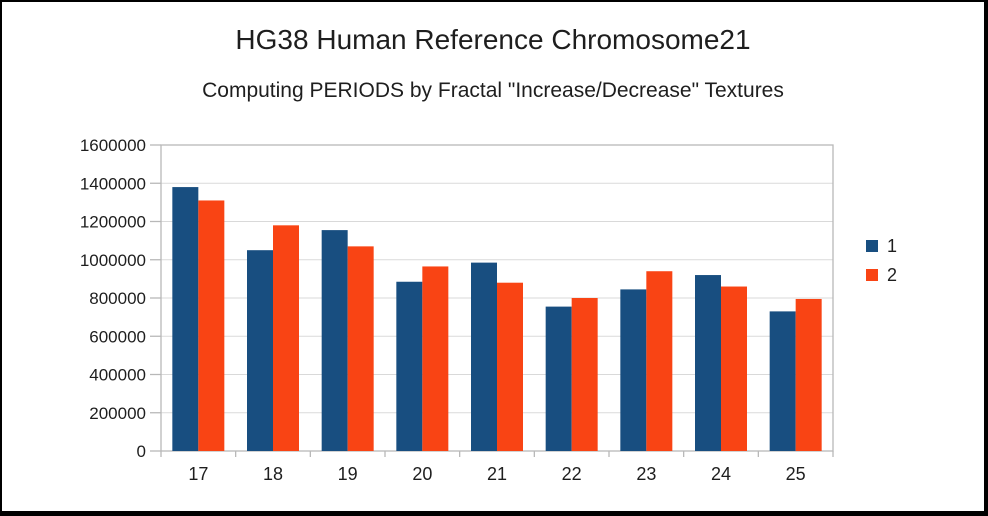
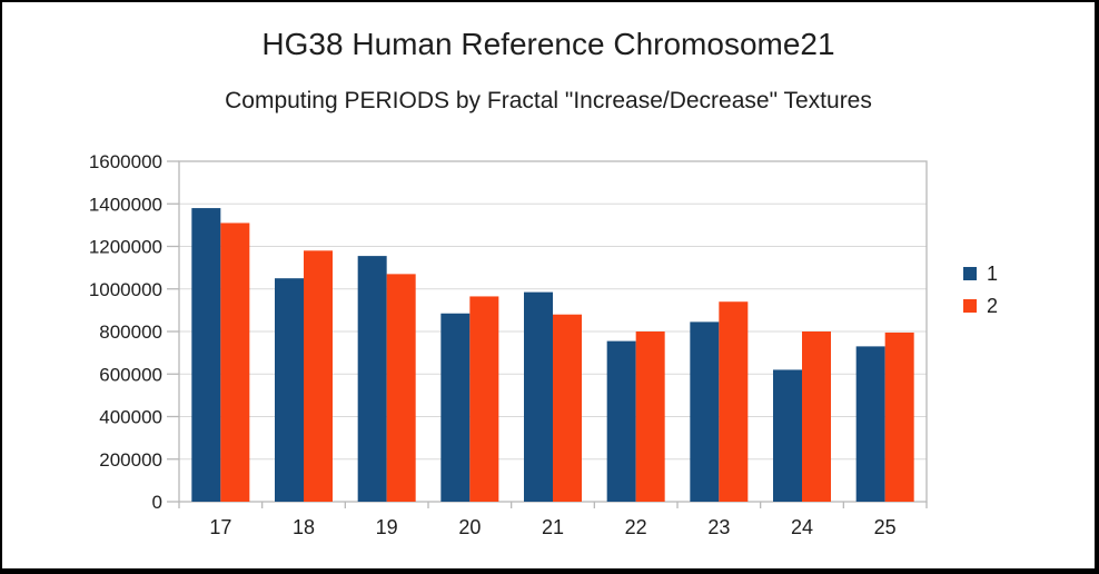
1/24: 920000 -> 620000
2/24: 860000 -> 800000
